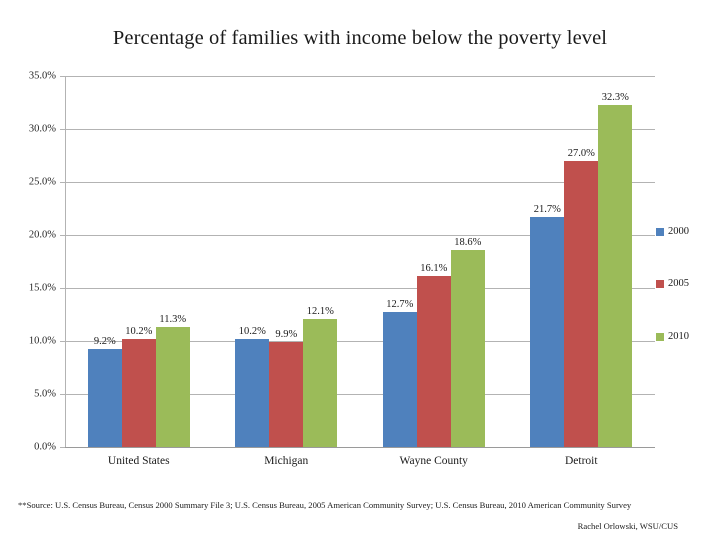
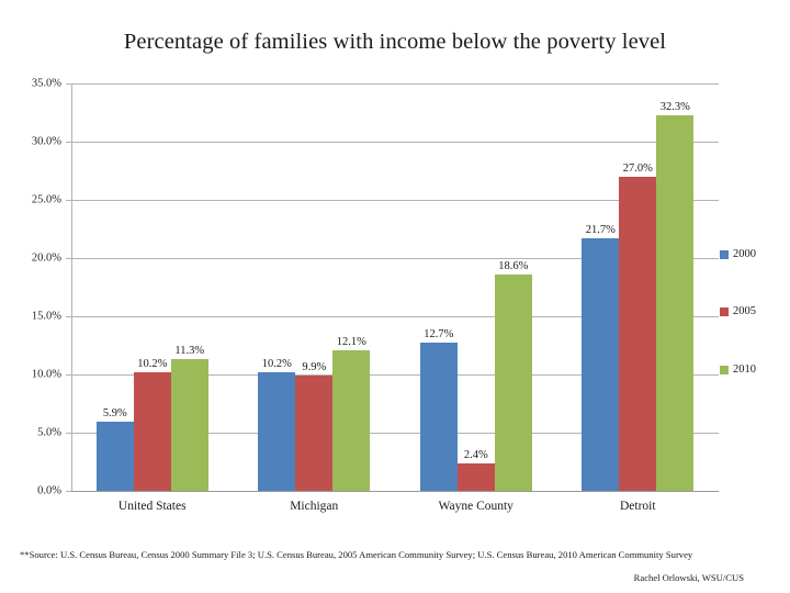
2000/United States: 9.2% -> 5.9%
2005/Wayne County: 16.1% -> 2.4%
